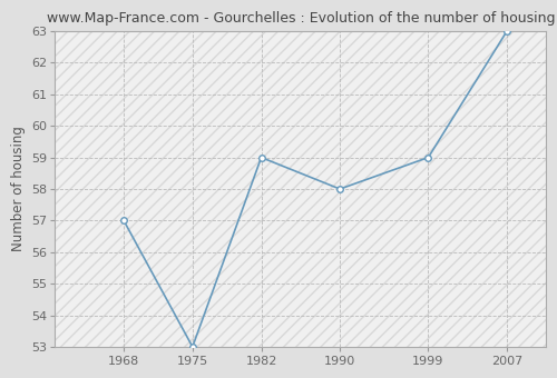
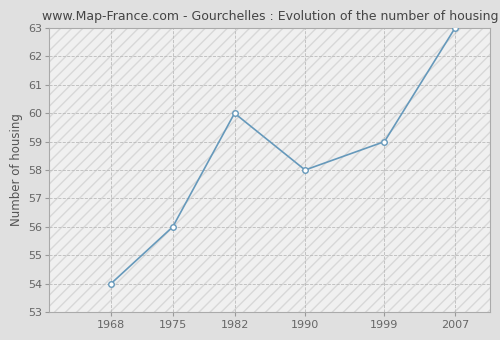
1968: 57 -> 54
1975: 53 -> 56
1982: 59 -> 60
